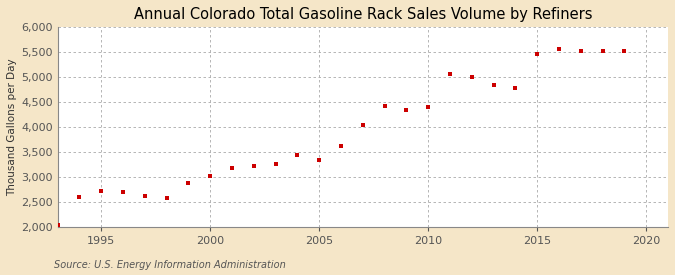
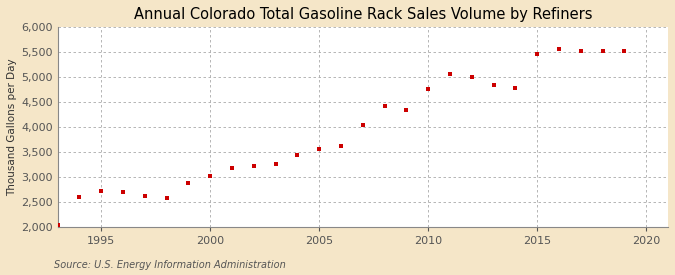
2005: 3,350 -> 3,560
2010: 4,400 -> 4,760
